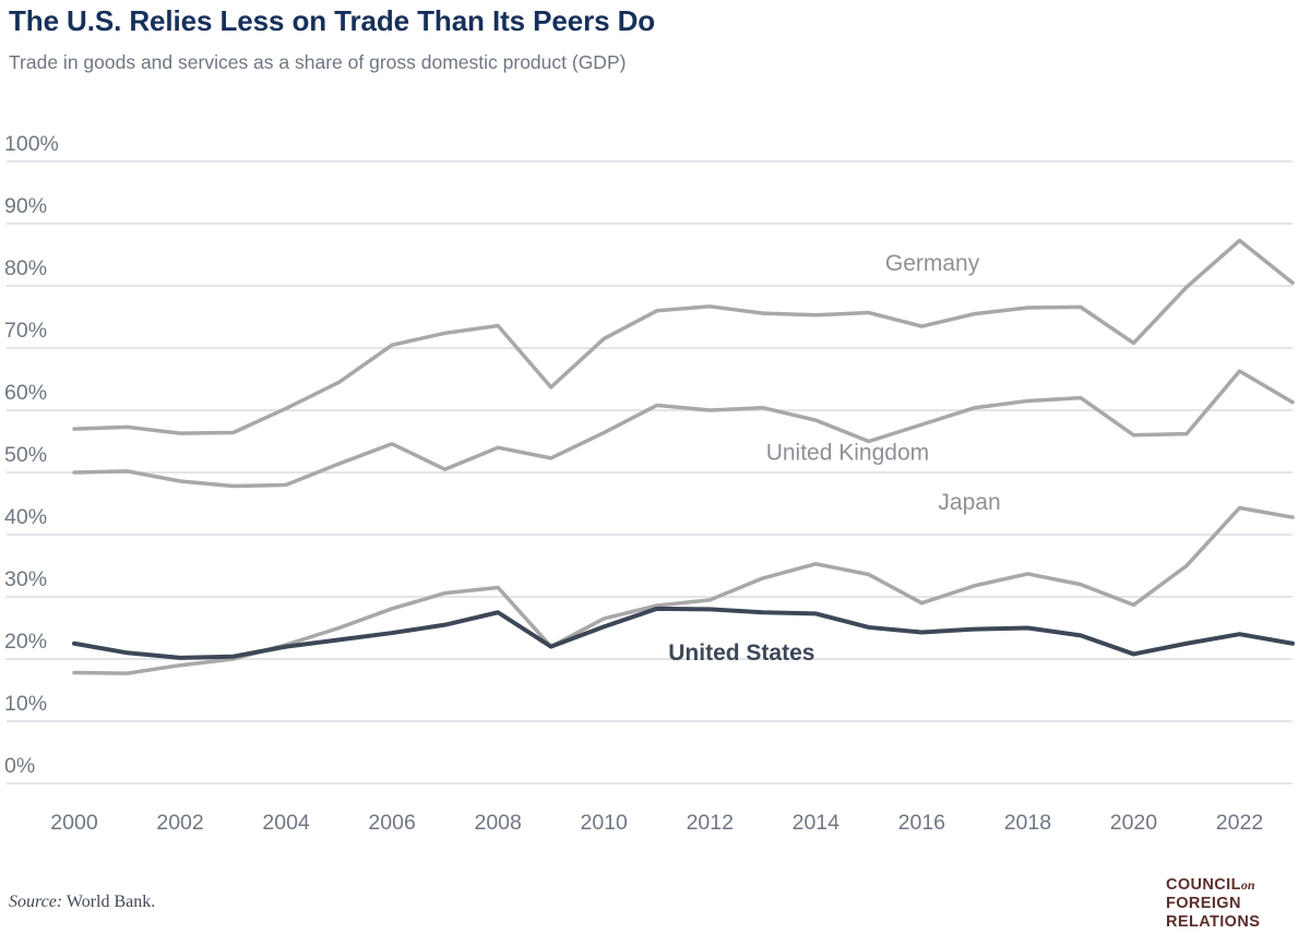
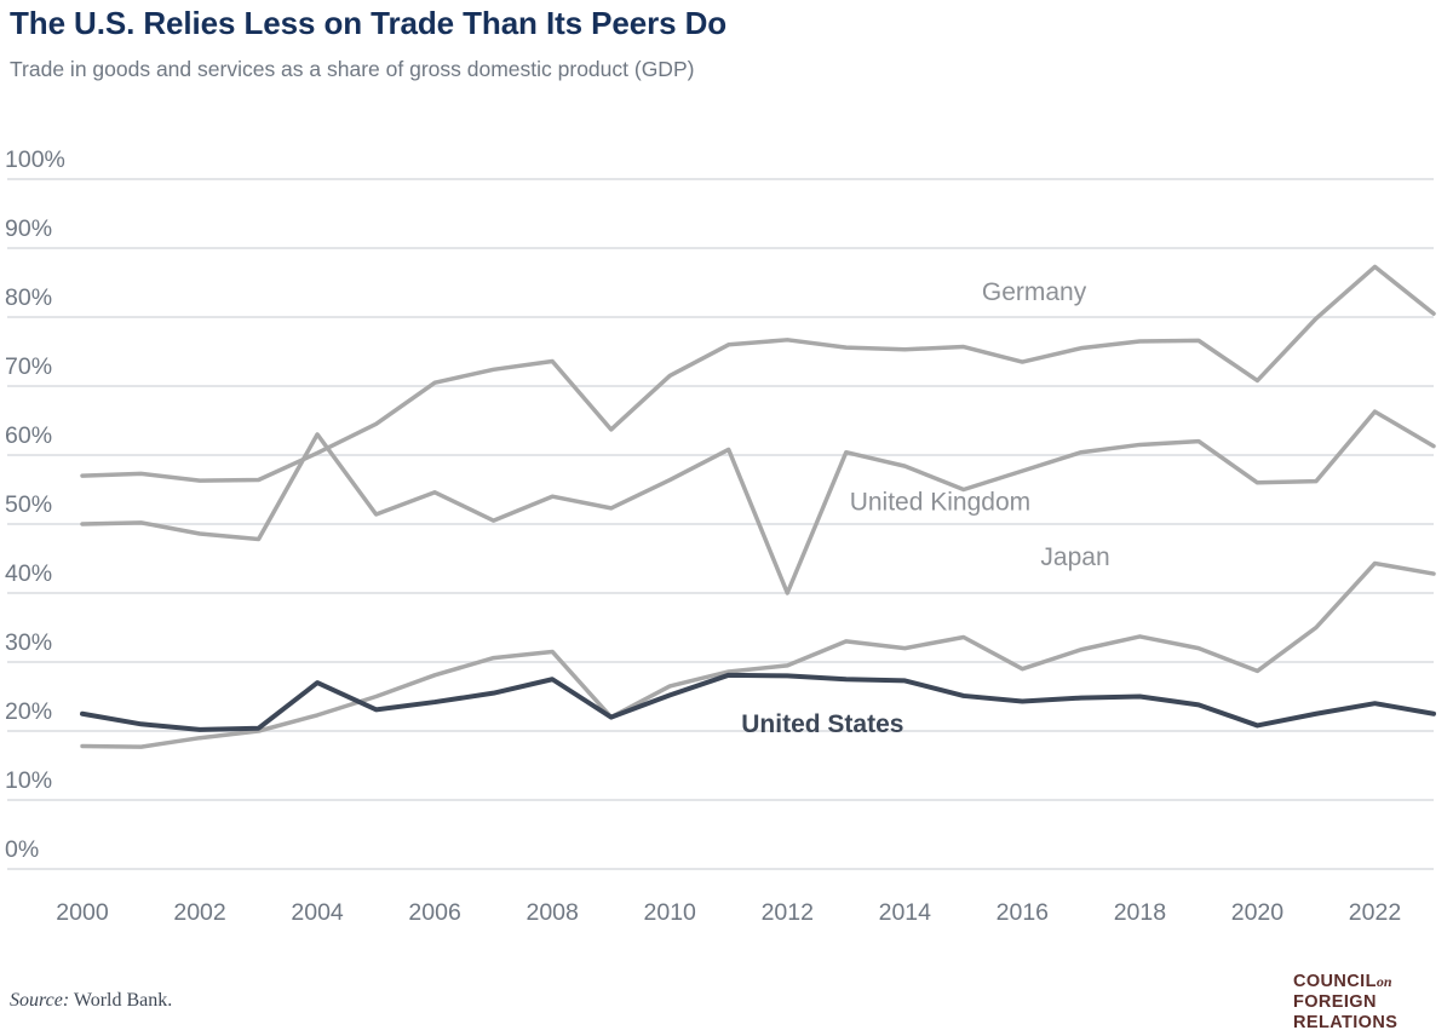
United Kingdom/2004: 48% -> 63%
United States/2004: 22% -> 27%
United Kingdom/2012: 60% -> 40%
Japan/2014: 35% -> 32%
